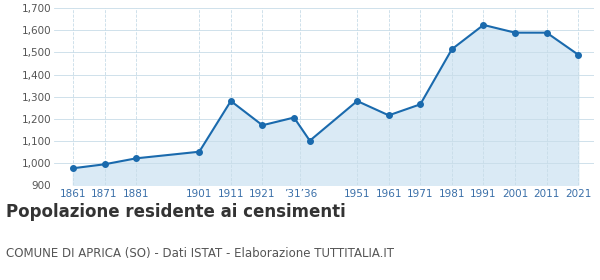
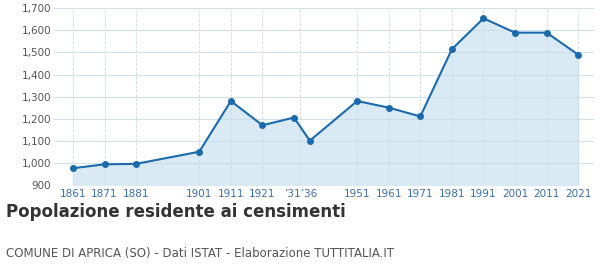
1881: 1,020 -> 995
1961: 1,215 -> 1,250
1971: 1,265 -> 1,210
1991: 1,625 -> 1,655
